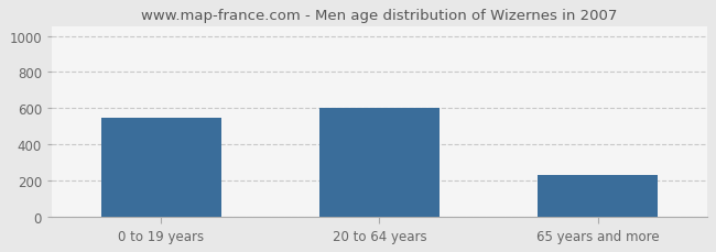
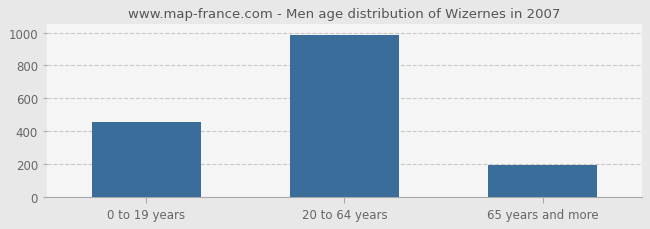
0 to 19 years: 550 -> 460
20 to 64 years: 600 -> 980
65 years and more: 230 -> 200
